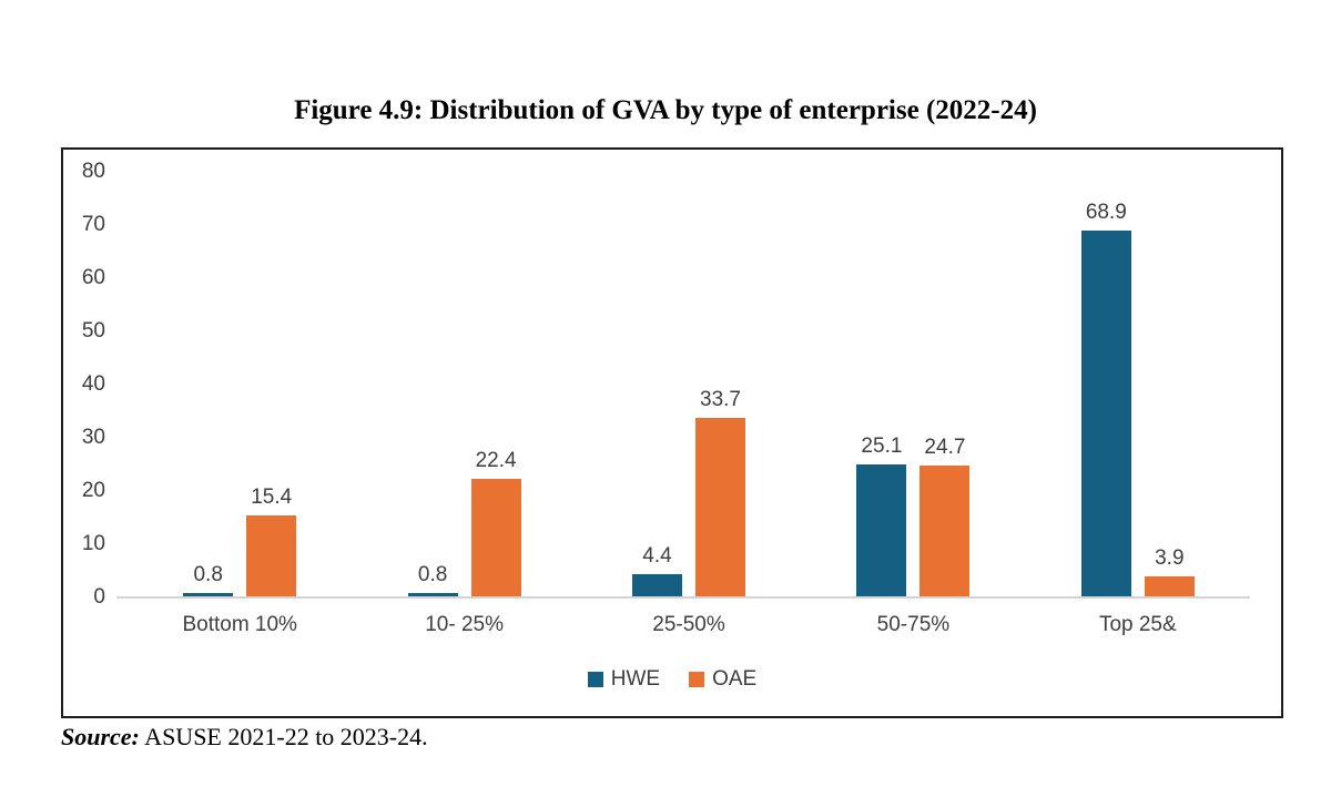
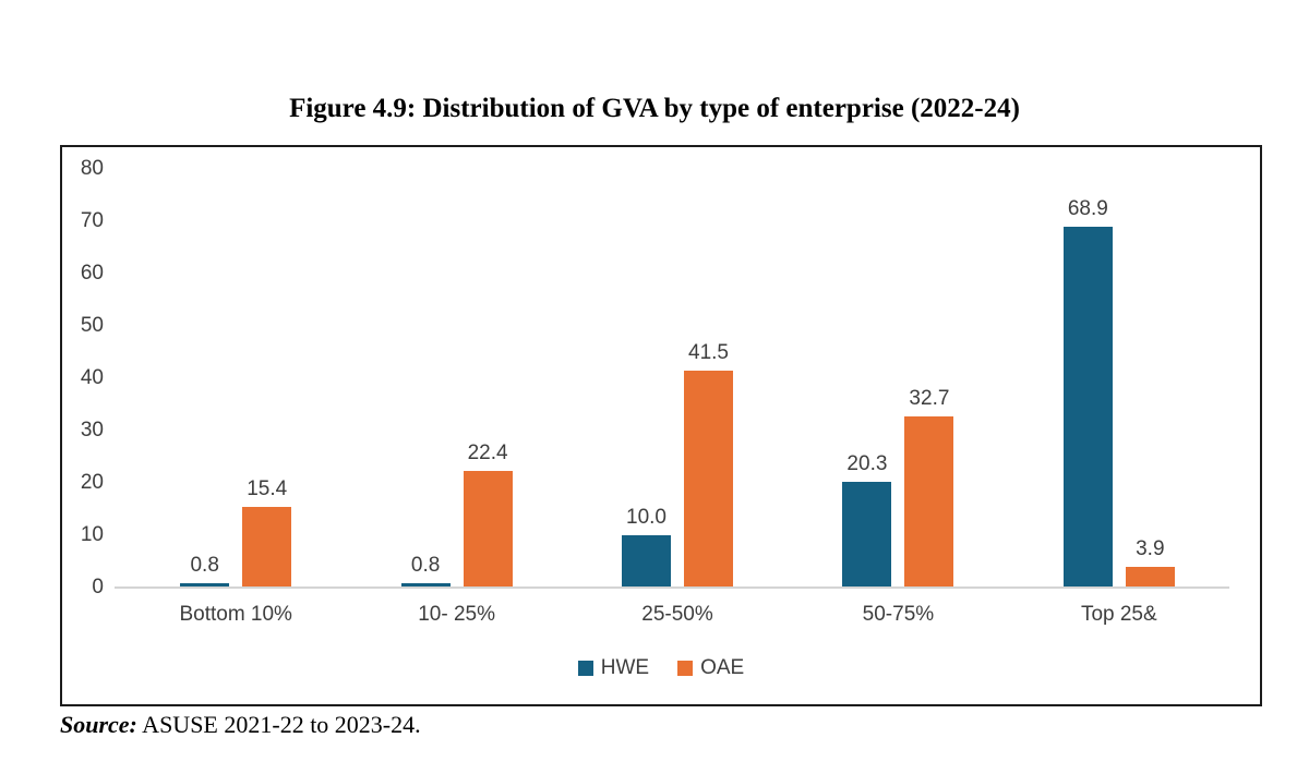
HWE/25-50%: 4.4 -> 10.0
OAE/25-50%: 33.7 -> 41.5
HWE/50-75%: 25.1 -> 20.3
OAE/50-75%: 24.7 -> 32.7
